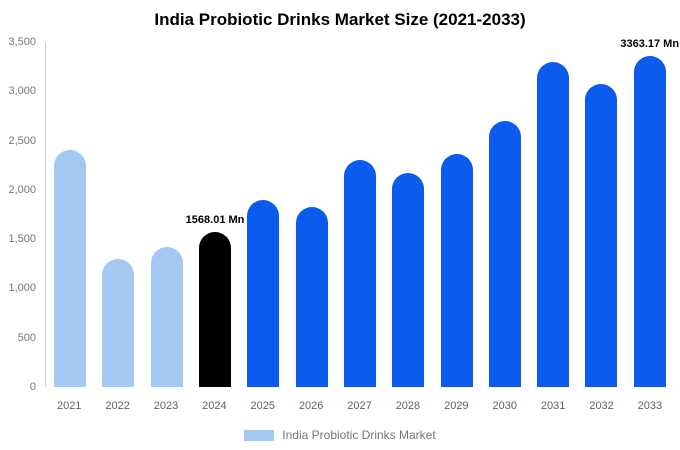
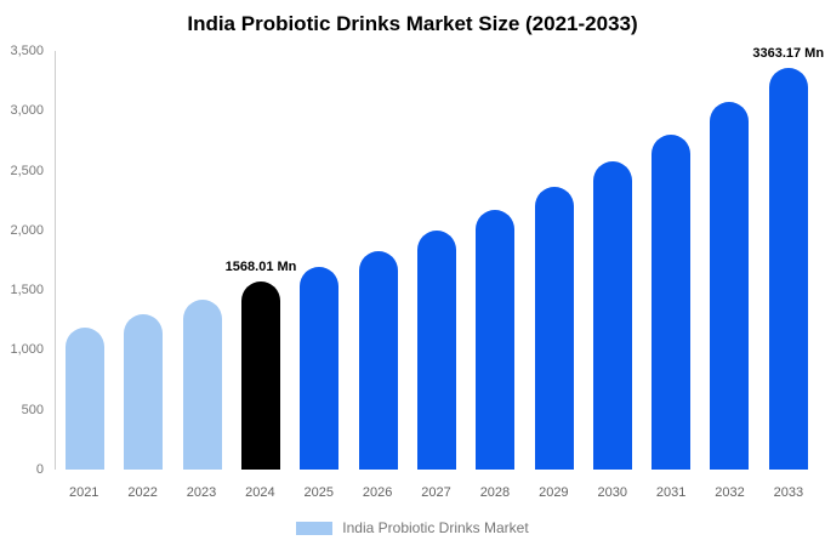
2021: 2400 -> 1200
2025: 1900 -> 1700
2027: 2300 -> 2000
2030: 2700 -> 2600
2031: 3300 -> 2800
